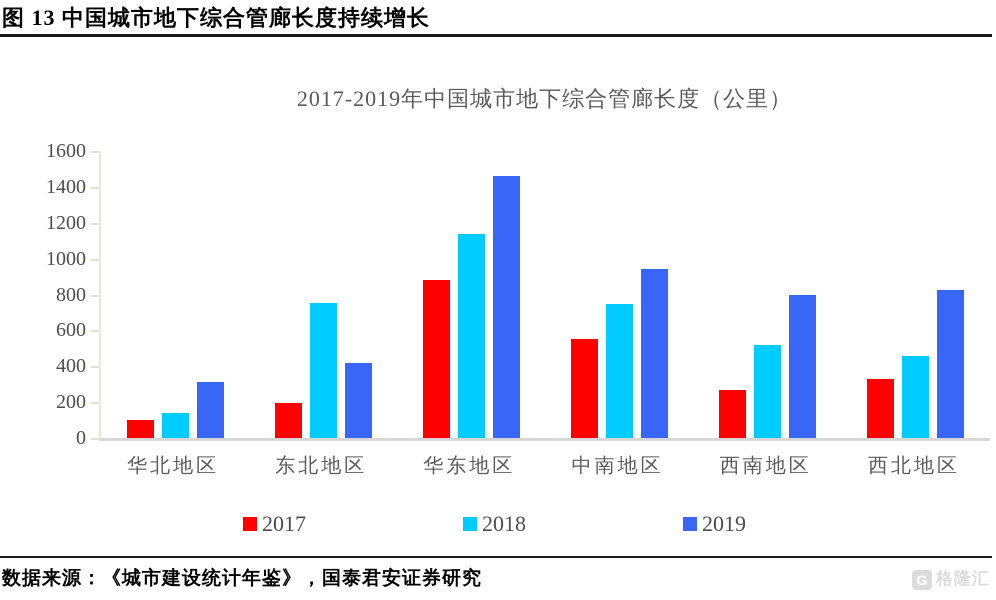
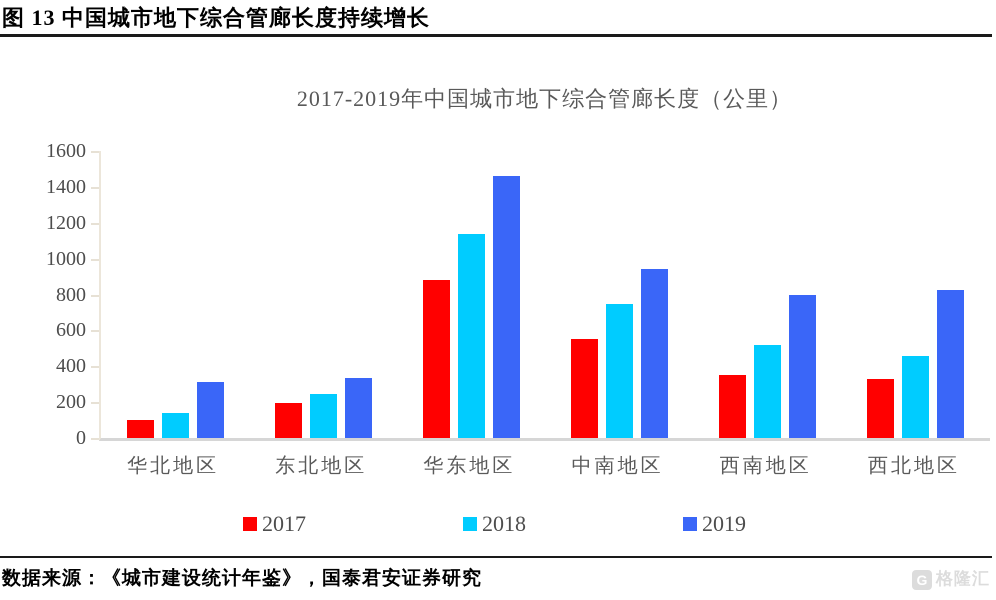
2018/东北地区: 750 -> 240
2019/东北地区: 420 -> 340
2017/西南地区: 270 -> 350
